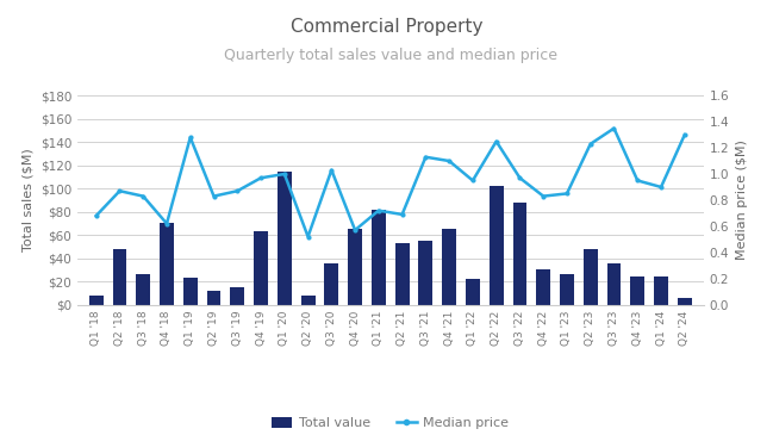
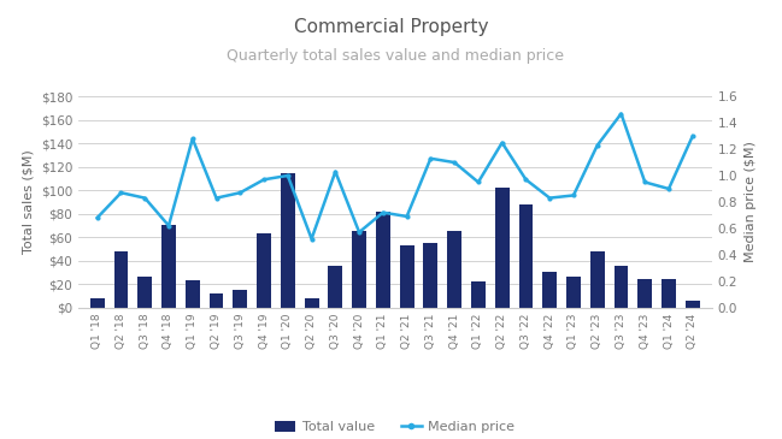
Median price/Q3 '23: 1.35 -> 1.47
